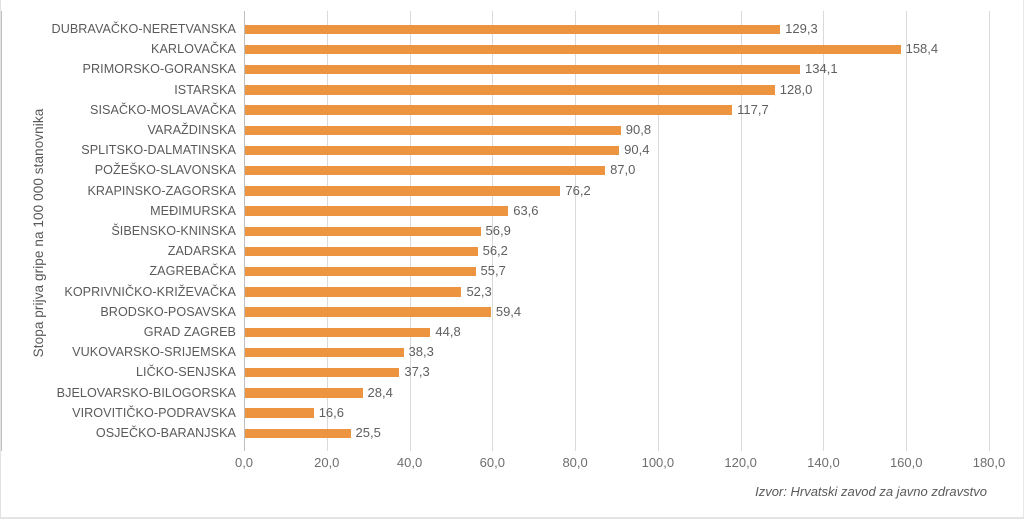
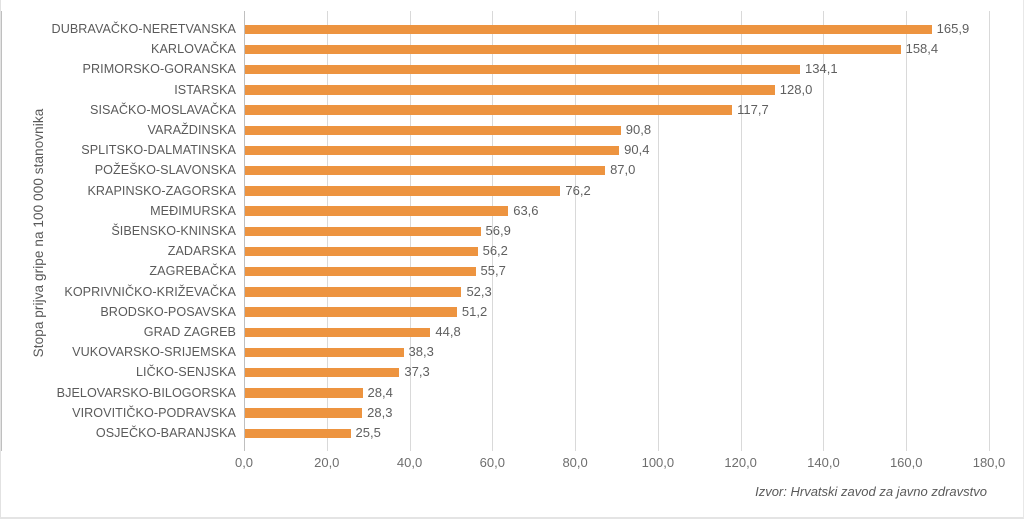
DUBRAVAČKO-NERETVANSKA: 129,3 -> 165,9
BRODSKO-POSAVSKA: 59,4 -> 51,2
VIROVITIČKO-PODRAVSKA: 16,6 -> 28,3
